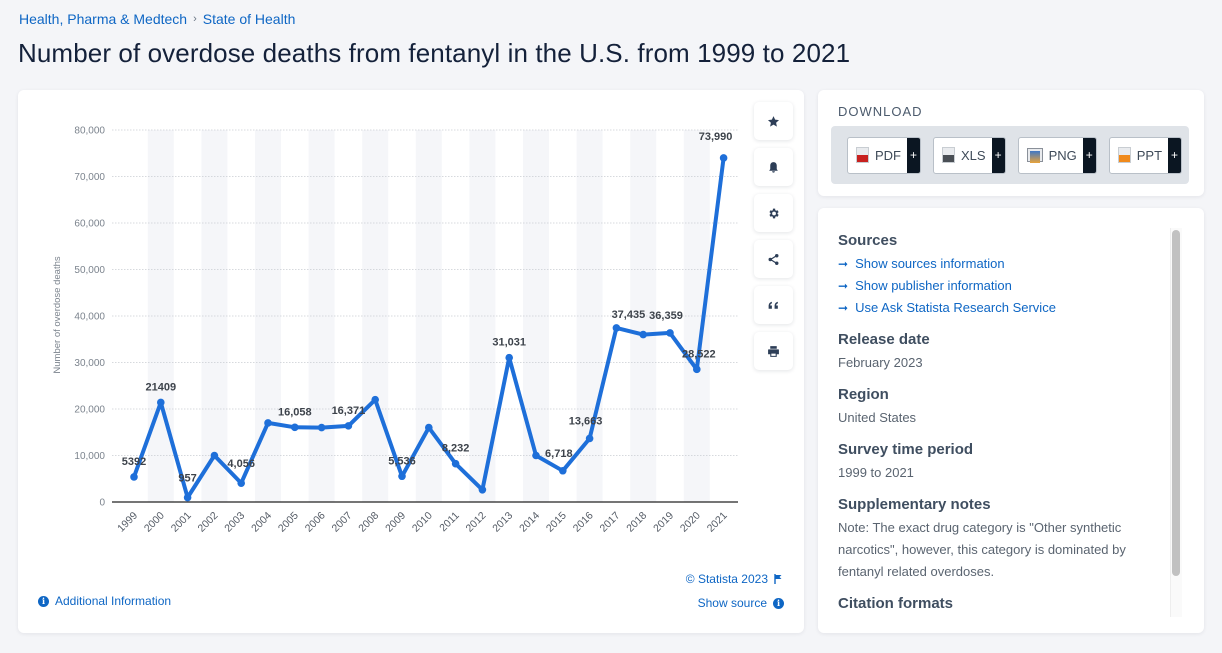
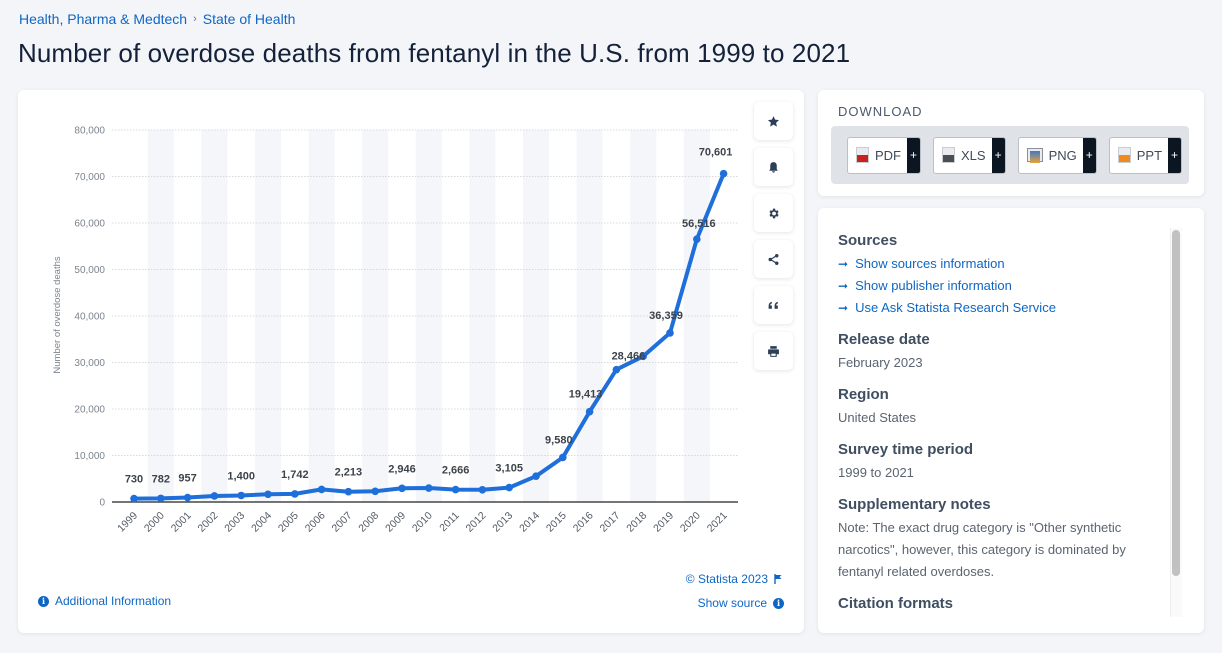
1999: 5392 -> 730
2000: 21409 -> 782
2002: 10000 -> 1000
2003: 4,056 -> 1,400
2004: 17000 -> 2000
2005: 16,058 -> 1,742
2006: 16000 -> 3000
2007: 16,371 -> 2,213
2008: 22000 -> 2000
2009: 5,536 -> 2,946
2010: 16000 -> 3000
2011: 8,232 -> 2,666
2013: 31,031 -> 3,105
2014: 10000 -> 6000
2015: 6,718 -> 9,580
2016: 13,663 -> 19,413
2017: 37,435 -> 28,466
2018: 36000 -> 31000
2020: 28,522 -> 56,516
2021: 73,990 -> 70,601
